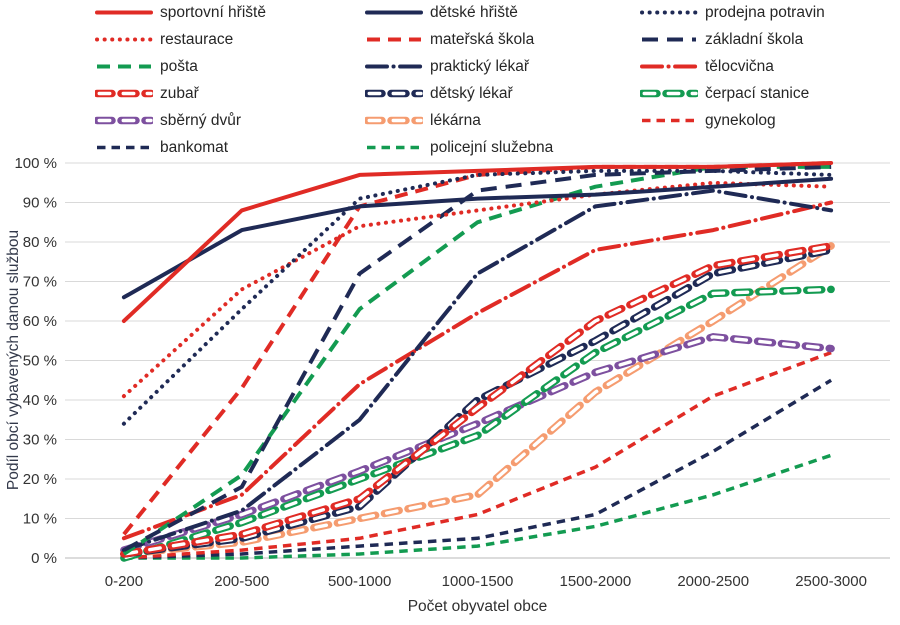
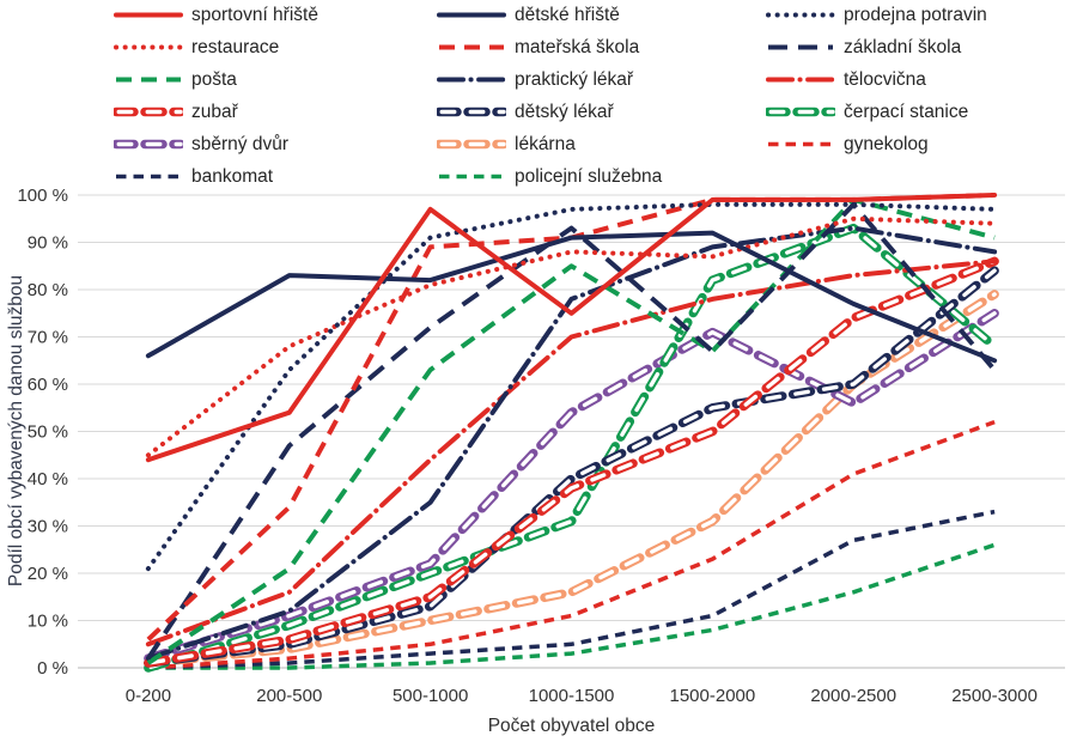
restaurace/0-200: 41% -> 45%
prodejna potravin/0-200: 34% -> 21%
sportovní hřiště/0-200: 60% -> 44%
základní škola/200-500: 18% -> 47%
mateřská škola/200-500: 43% -> 34%
sportovní hřiště/200-500: 88% -> 54%
restaurace/500-1000: 84% -> 81%
dětské hřiště/500-1000: 89% -> 82%
sběrný dvůr/1000-1500: 34% -> 54%
tělocvična/1000-1500: 62% -> 70%
praktický lékař/1000-1500: 72% -> 78%
mateřská škola/1000-1500: 97% -> 91%
sportovní hřiště/1000-1500: 98% -> 75%
lékárna/1500-2000: 42% -> 31%
sběrný dvůr/1500-2000: 47% -> 71%
čerpací stanice/1500-2000: 52% -> 82%
zubař/1500-2000: 60% -> 50%
pošta/1500-2000: 94% -> 67%
základní škola/1500-2000: 97% -> 67%
restaurace/1500-2000: 92% -> 87%
čerpací stanice/2000-2500: 67% -> 93%
dětský lékař/2000-2500: 72% -> 60%
dětské hřiště/2000-2500: 94% -> 77%
bankomat/2500-3000: 45% -> 33%
sběrný dvůr/2500-3000: 53% -> 75%
dětský lékař/2500-3000: 78% -> 84%
zubař/2500-3000: 79% -> 86%
tělocvična/2500-3000: 90% -> 86%
pošta/2500-3000: 99% -> 91%
základní škola/2500-3000: 99% -> 63%
dětské hřiště/2500-3000: 96% -> 65%
